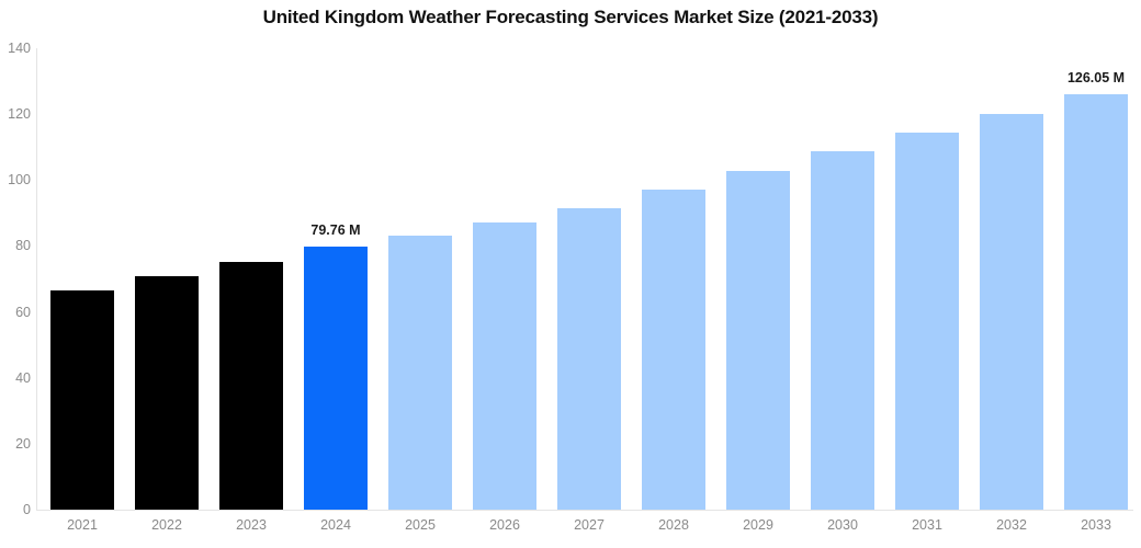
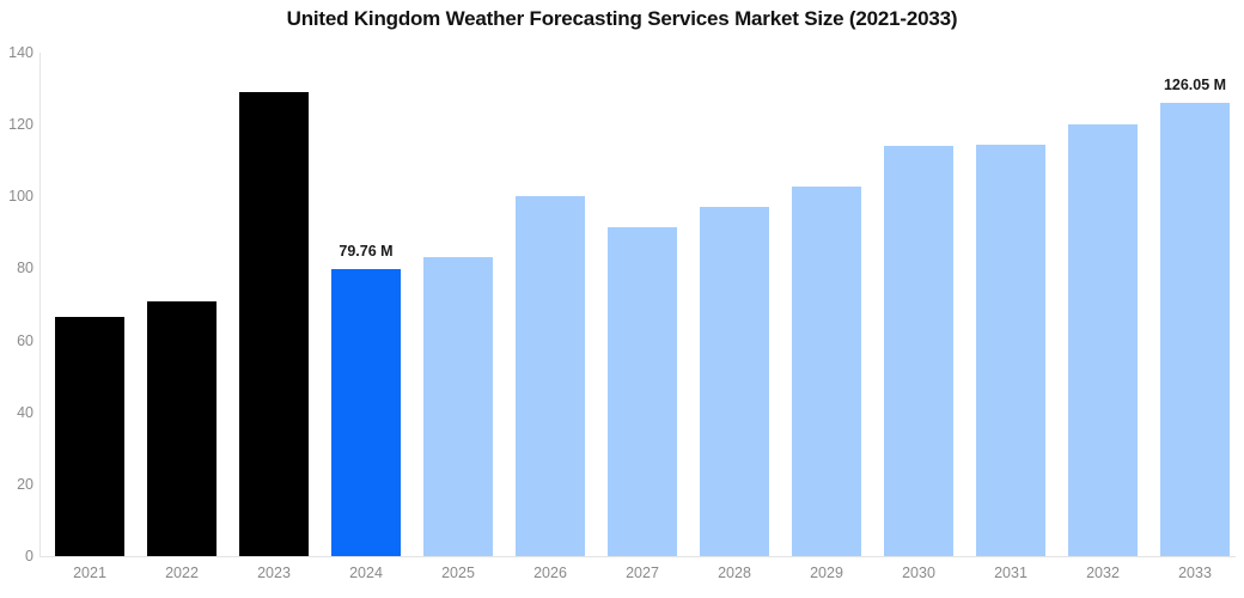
2023: 75 -> 129
2026: 87 -> 100
2030: 109 -> 114
